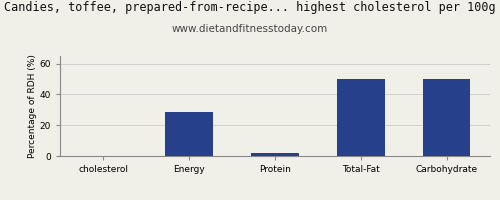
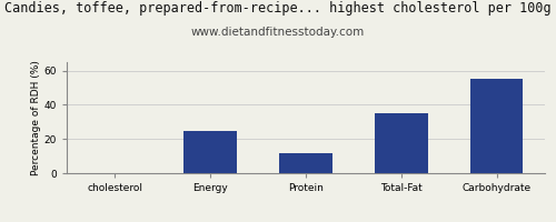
Energy: 28 -> 25
Protein: 2 -> 12
Total-Fat: 50 -> 35
Carbohydrate: 50 -> 55
